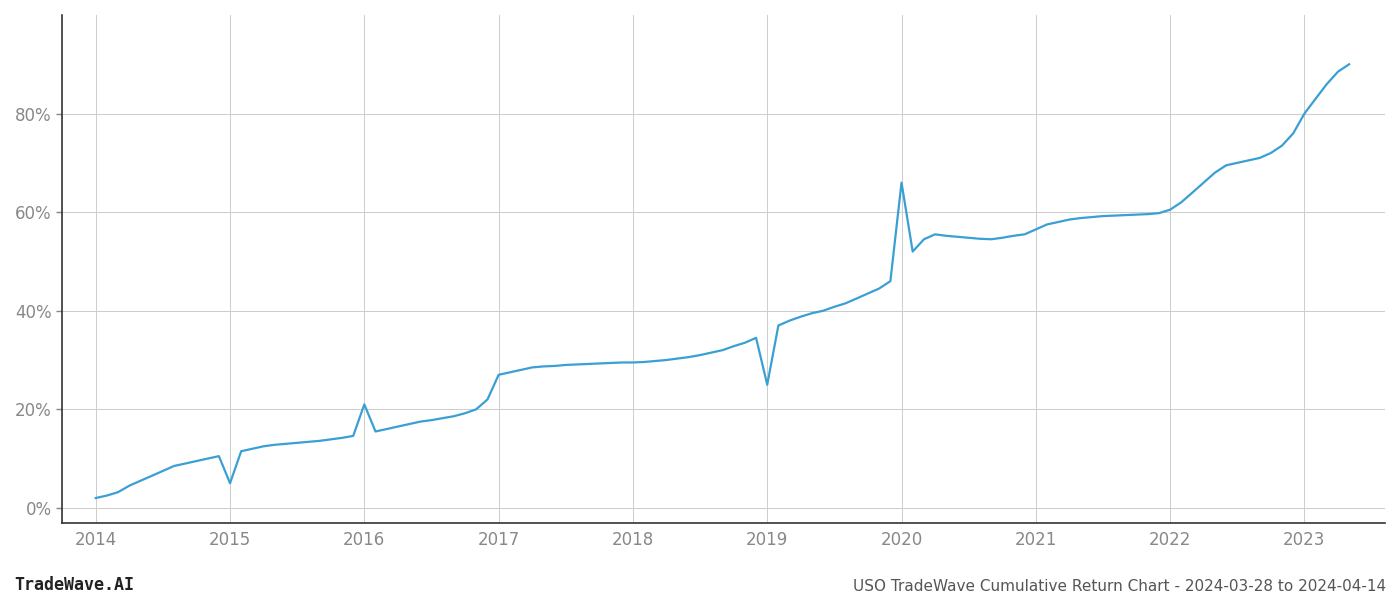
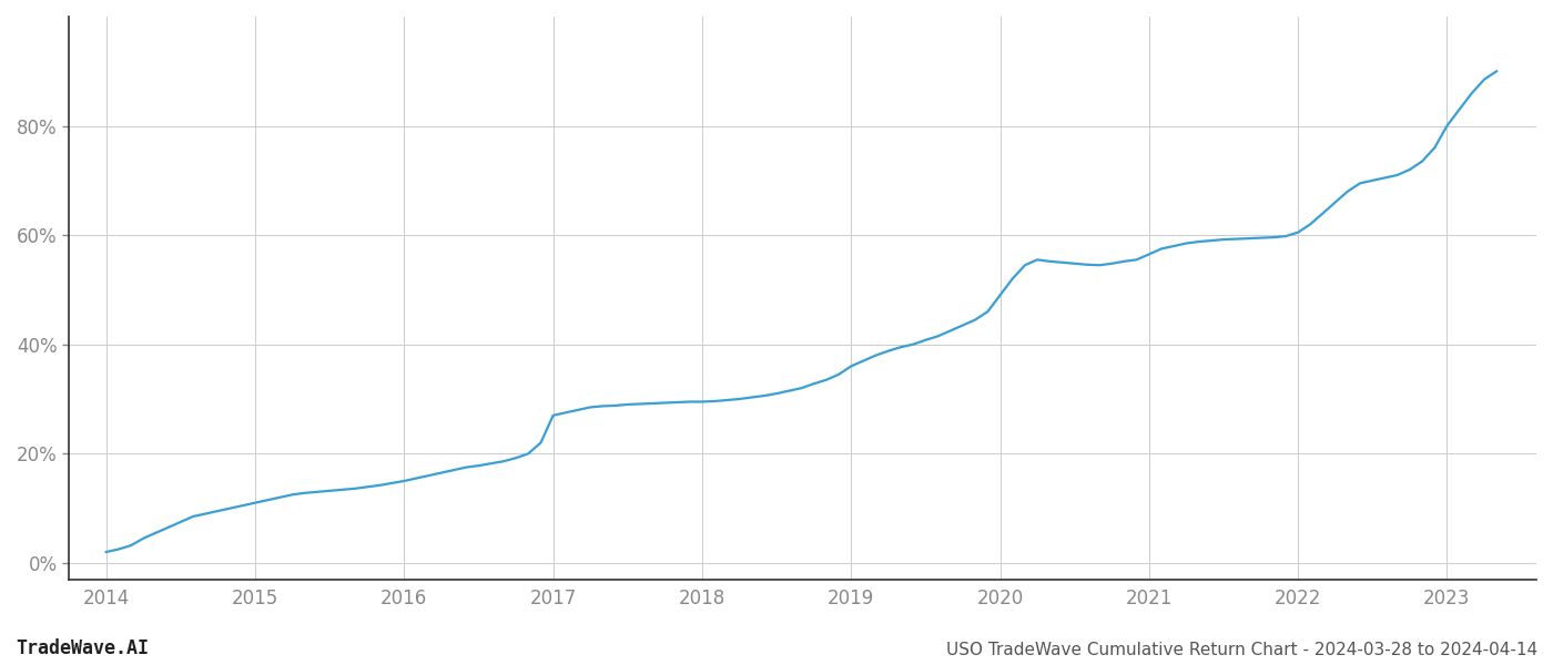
2015: 5.0% -> 11.0%
2016: 21.0% -> 15.0%
2019: 25.0% -> 36.0%
2020: 66.0% -> 49.0%
